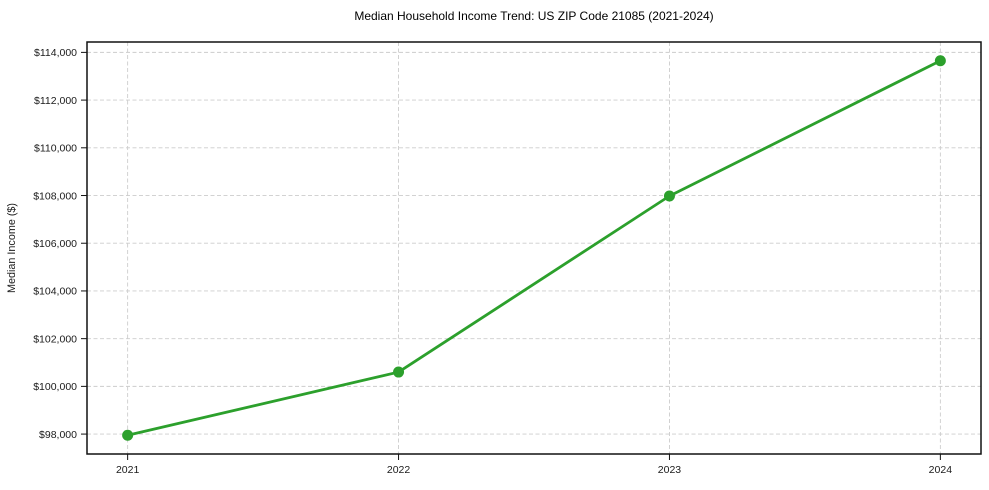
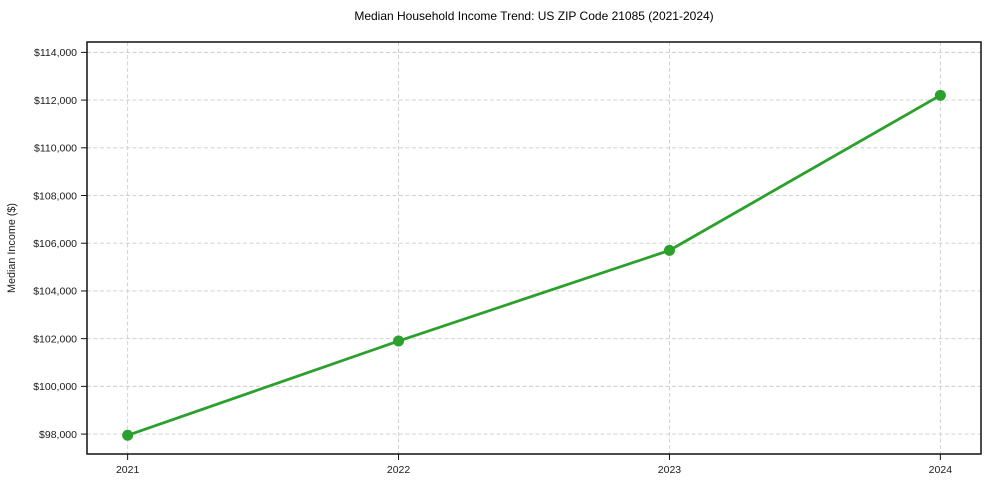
2022: $100600 -> $101900
2023: $108000 -> $105700
2024: $113600 -> $112200
